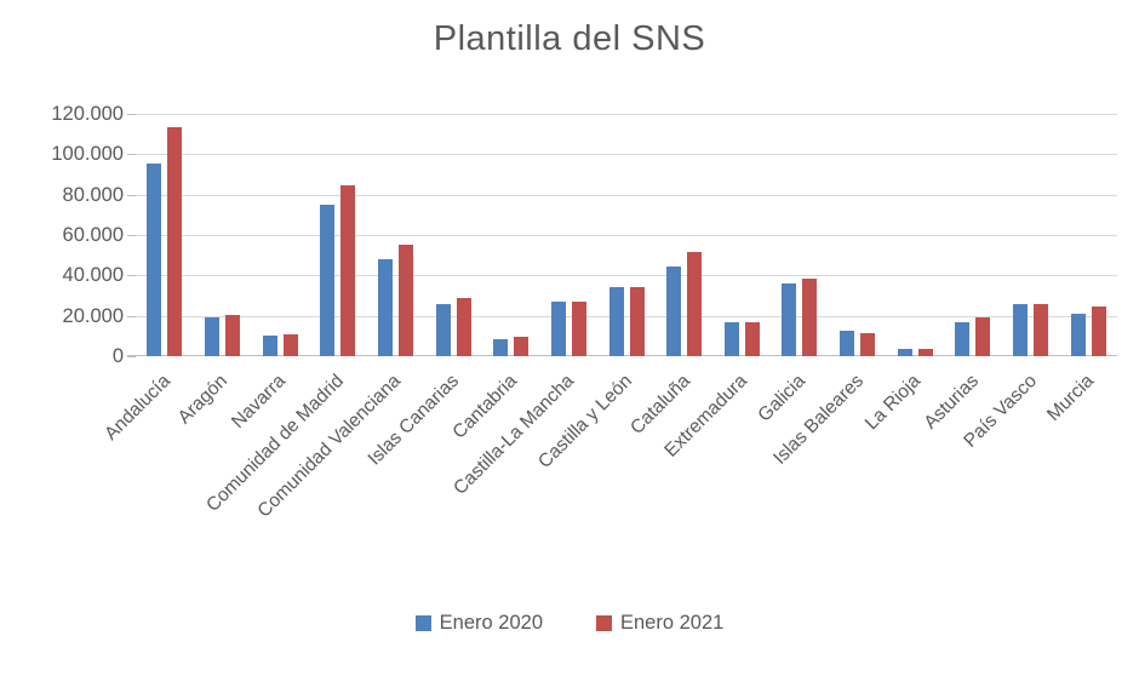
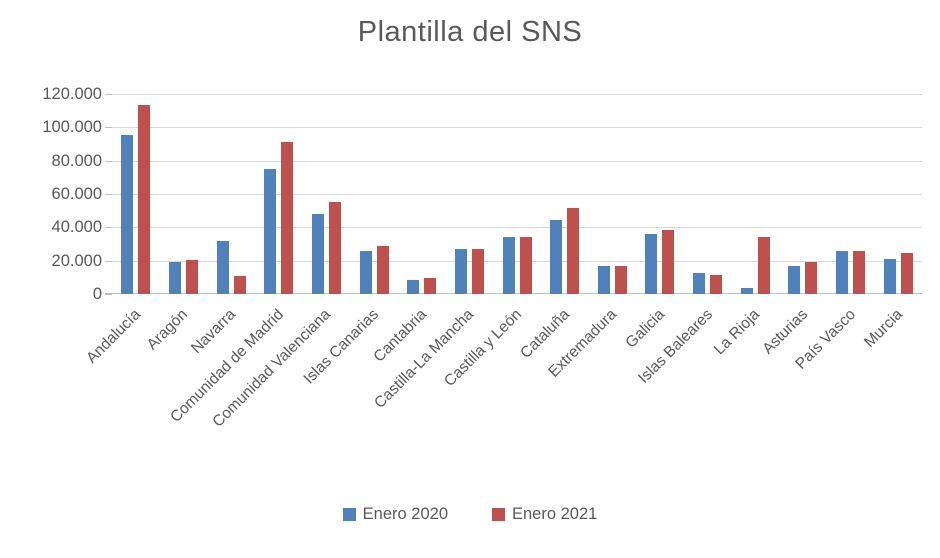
Enero 2020/Navarra: 10000 -> 32000
Enero 2021/Comunidad de Madrid: 84000 -> 91000
Enero 2021/La Rioja: 4000 -> 34000
